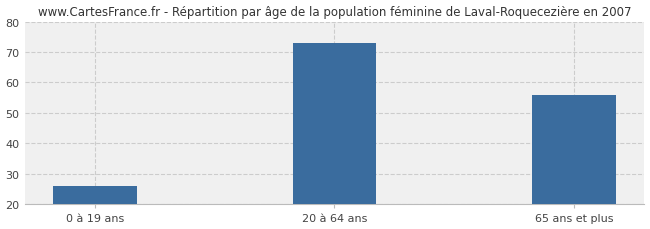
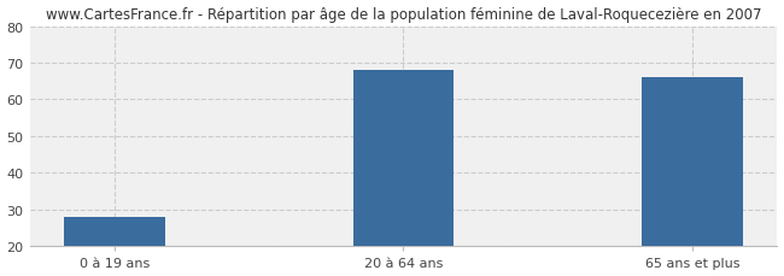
0 à 19 ans: 26 -> 28
20 à 64 ans: 73 -> 68
65 ans et plus: 56 -> 66
